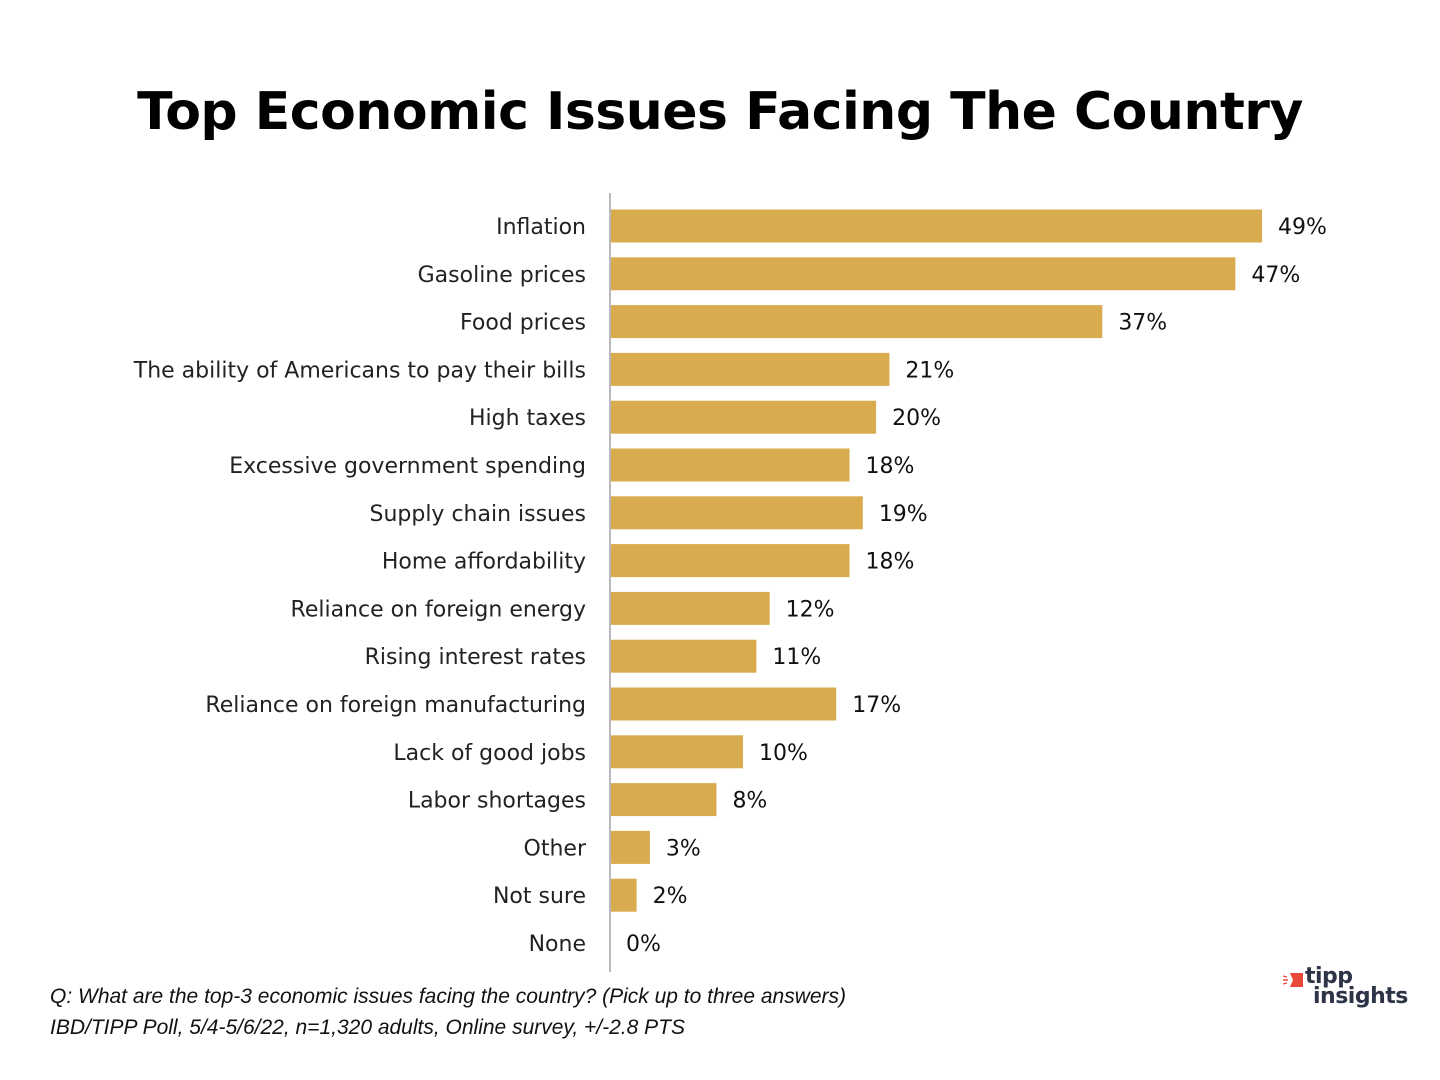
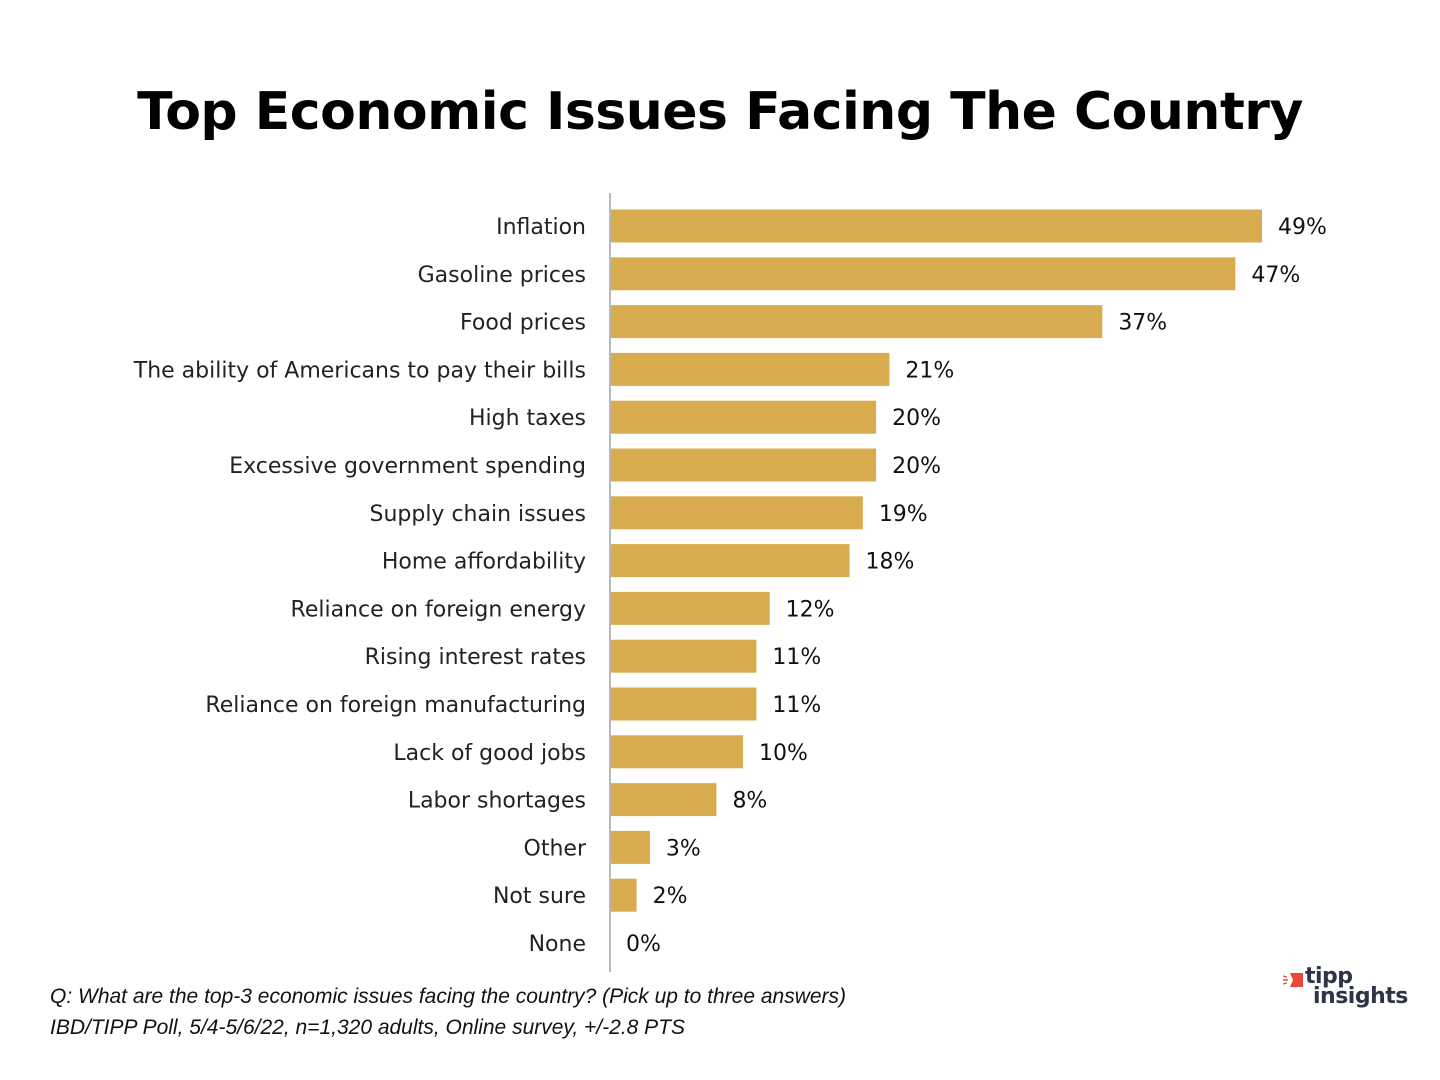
Excessive government spending: 18% -> 20%
Reliance on foreign manufacturing: 17% -> 11%
